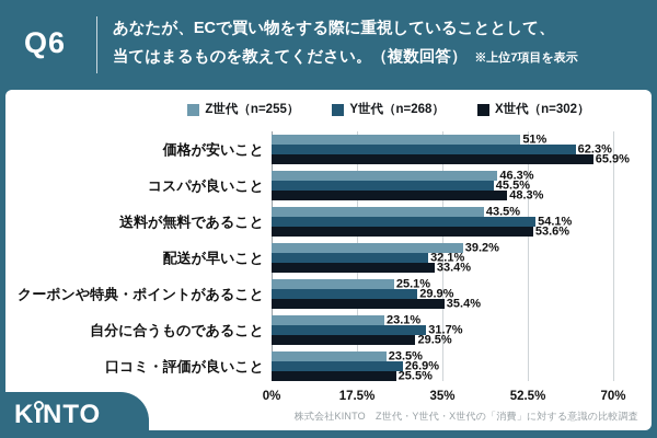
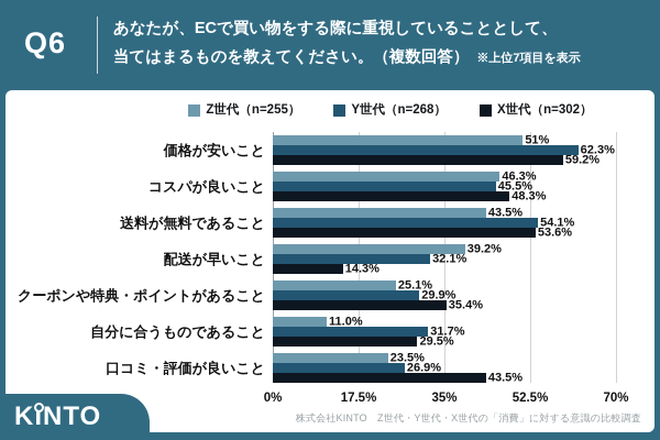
X世代（n=302）/価格が安いこと: 65.9% -> 59.2%
X世代（n=302）/配送が早いこと: 33.4% -> 14.3%
Z世代（n=255）/自分に合うものであること: 23.1% -> 11.0%
X世代（n=302）/口コミ・評価が良いこと: 25.5% -> 43.5%
